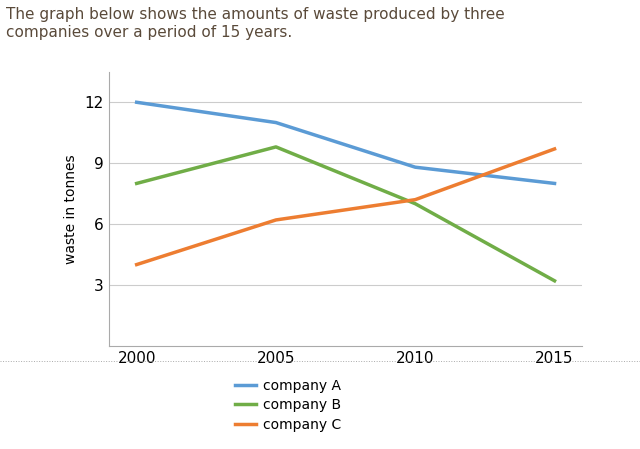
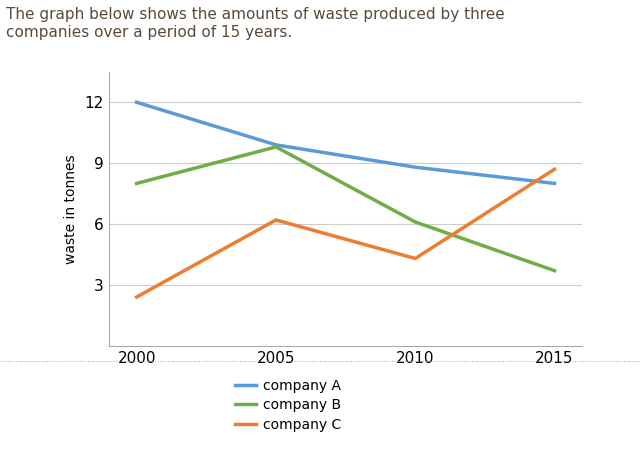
company C/2000: 4.0 -> 2.4
company A/2005: 11.0 -> 9.9
company B/2010: 7.0 -> 6.1
company C/2010: 7.2 -> 4.3
company B/2015: 3.2 -> 3.7
company C/2015: 9.7 -> 8.7
